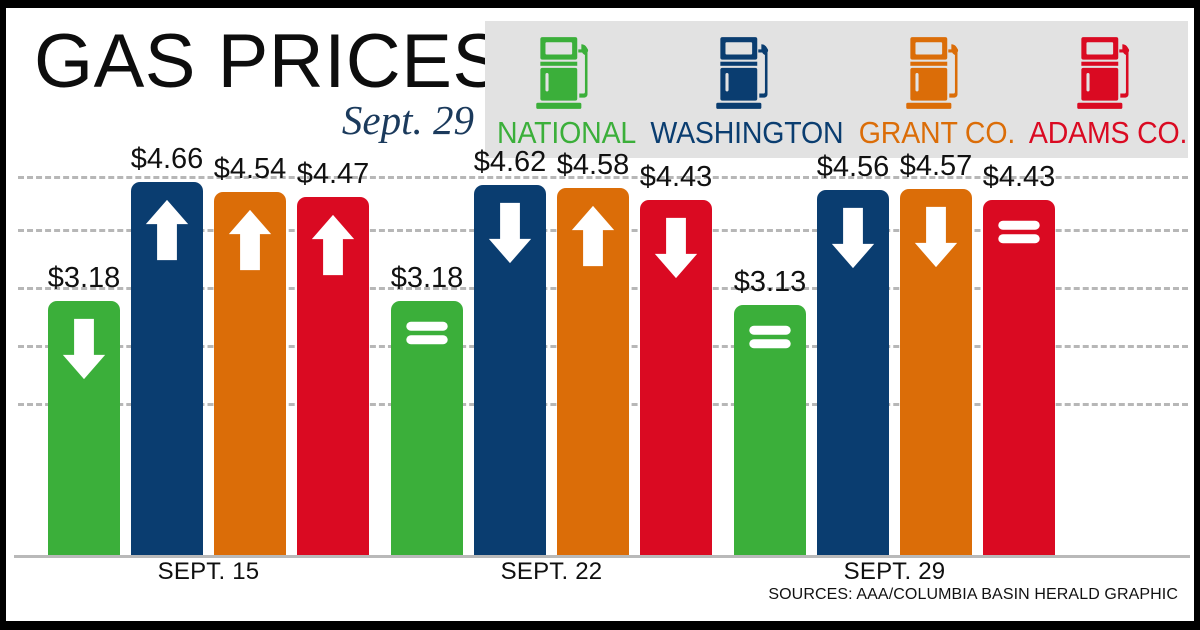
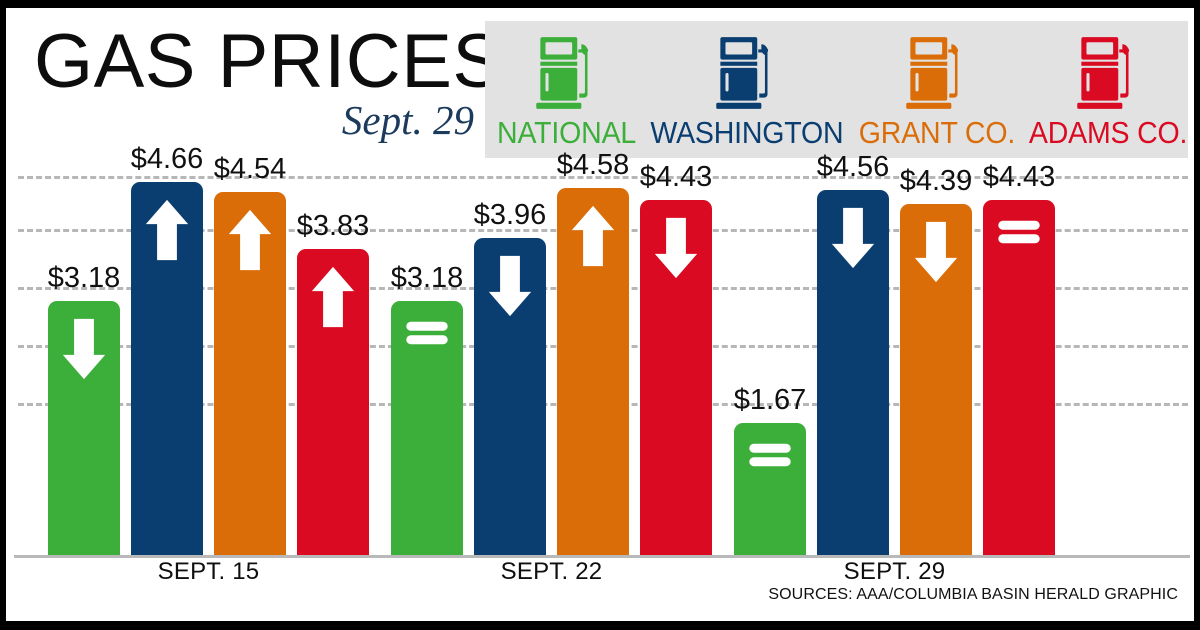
ADAMS CO./SEPT. 15: $4.47 -> $3.83
WASHINGTON/SEPT. 22: $4.62 -> $3.96
NATIONAL/SEPT. 29: $3.13 -> $1.67
GRANT CO./SEPT. 29: $4.57 -> $4.39
